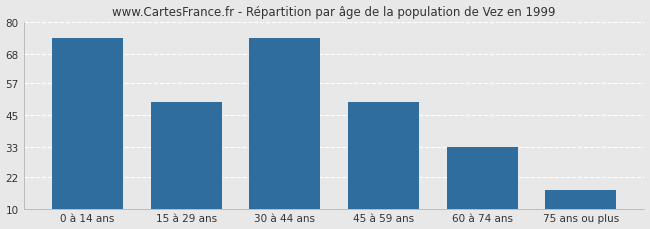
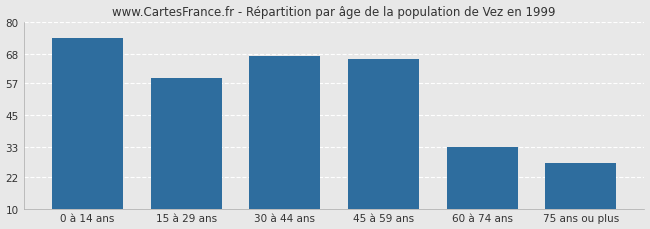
15 à 29 ans: 50 -> 59
30 à 44 ans: 74 -> 67
45 à 59 ans: 50 -> 66
75 ans ou plus: 17 -> 27
